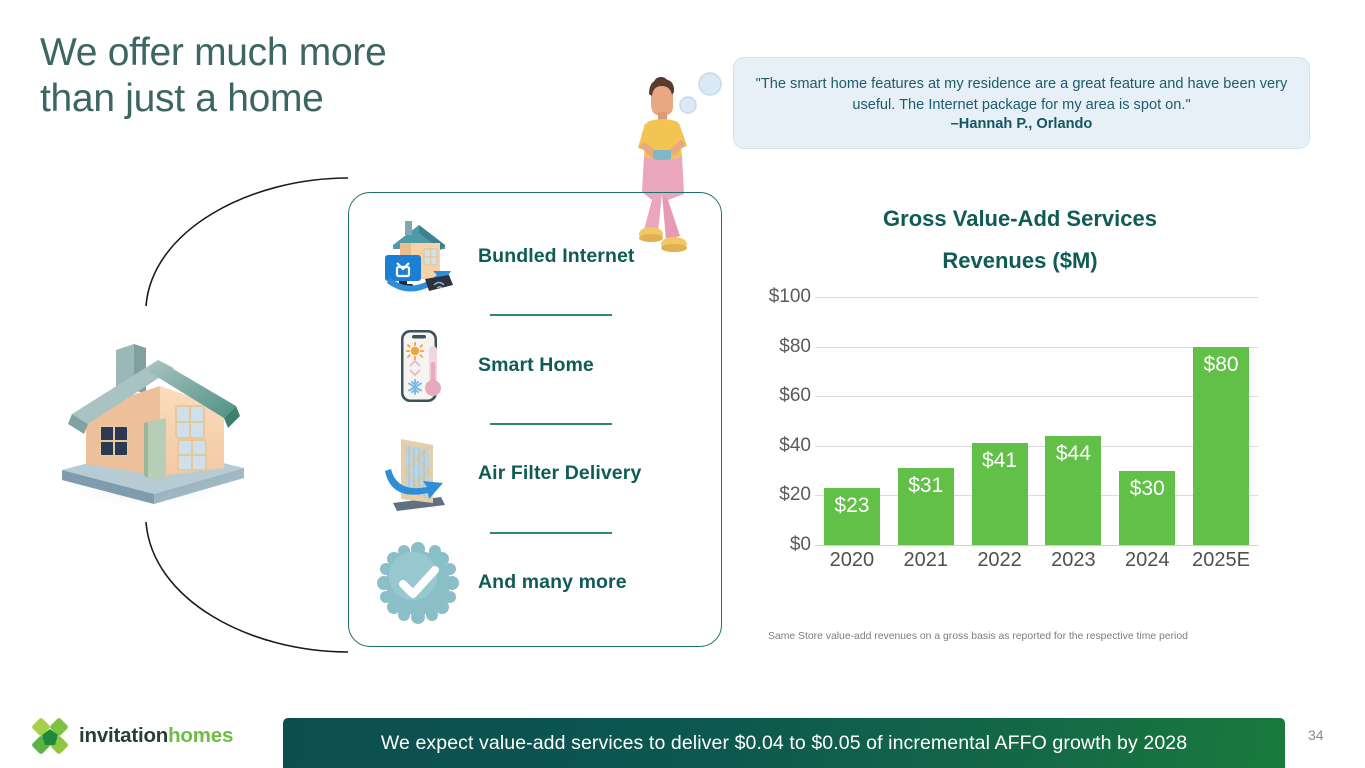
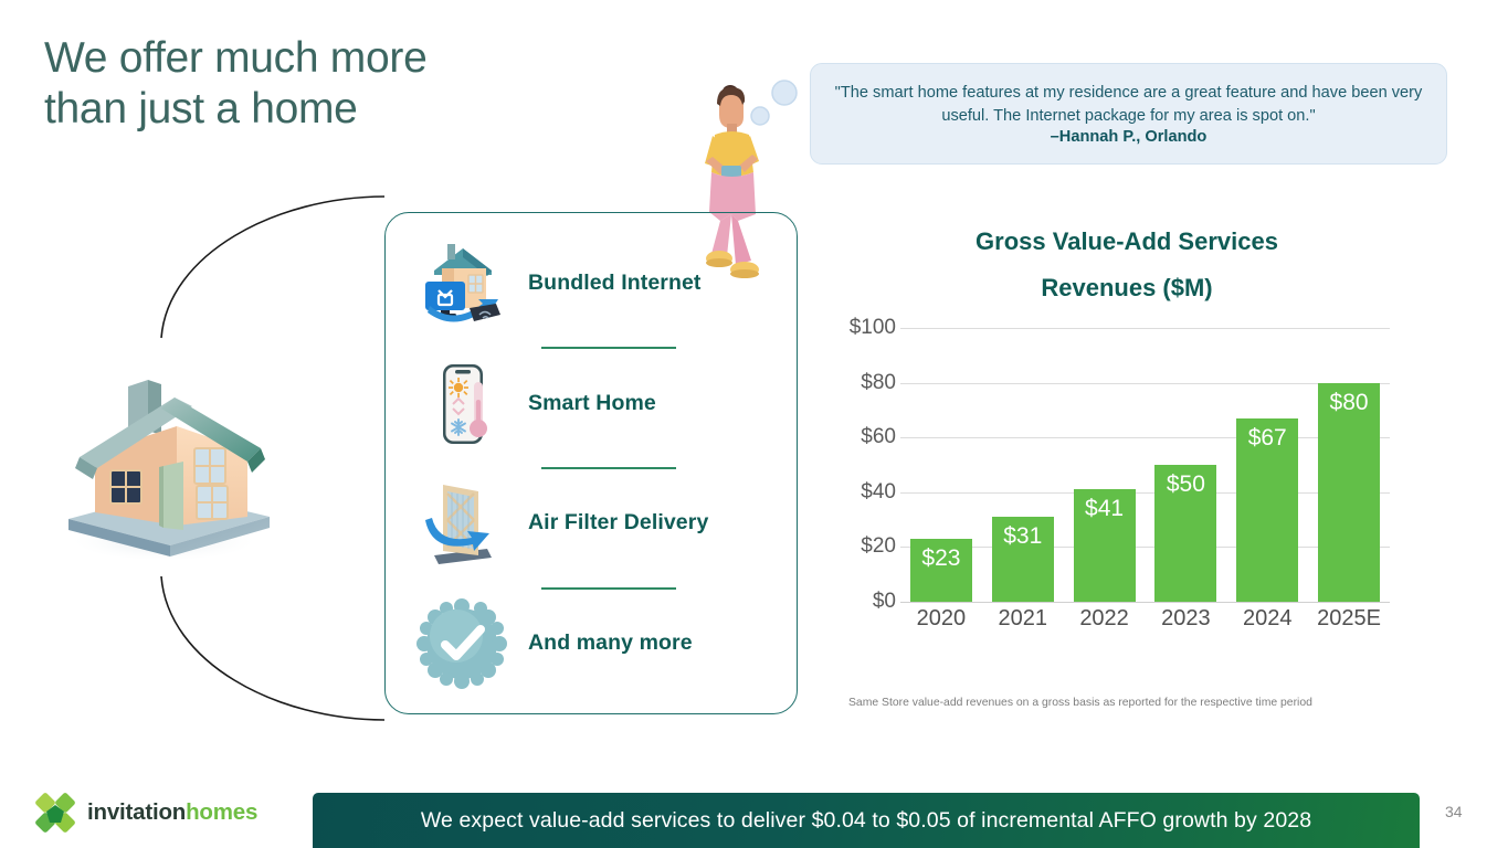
2023: $44 -> $50
2024: $30 -> $67
